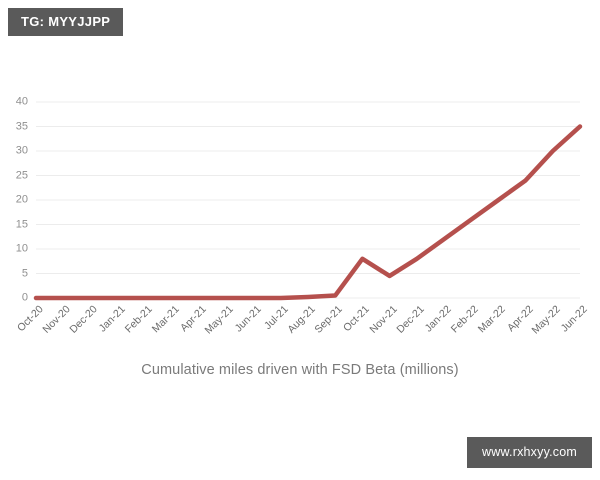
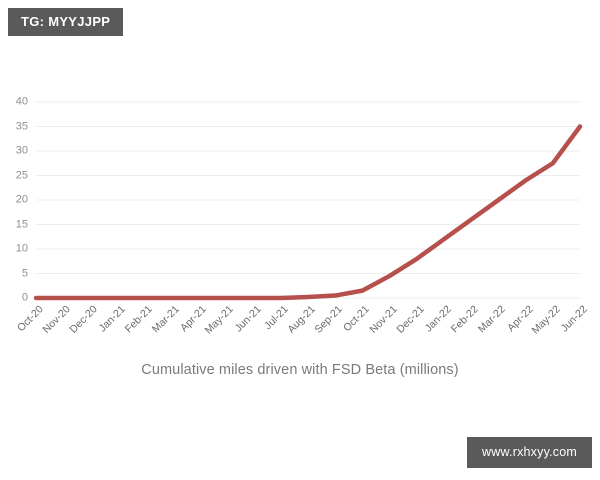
Oct-21: 8 -> 2
May-22: 30 -> 28
